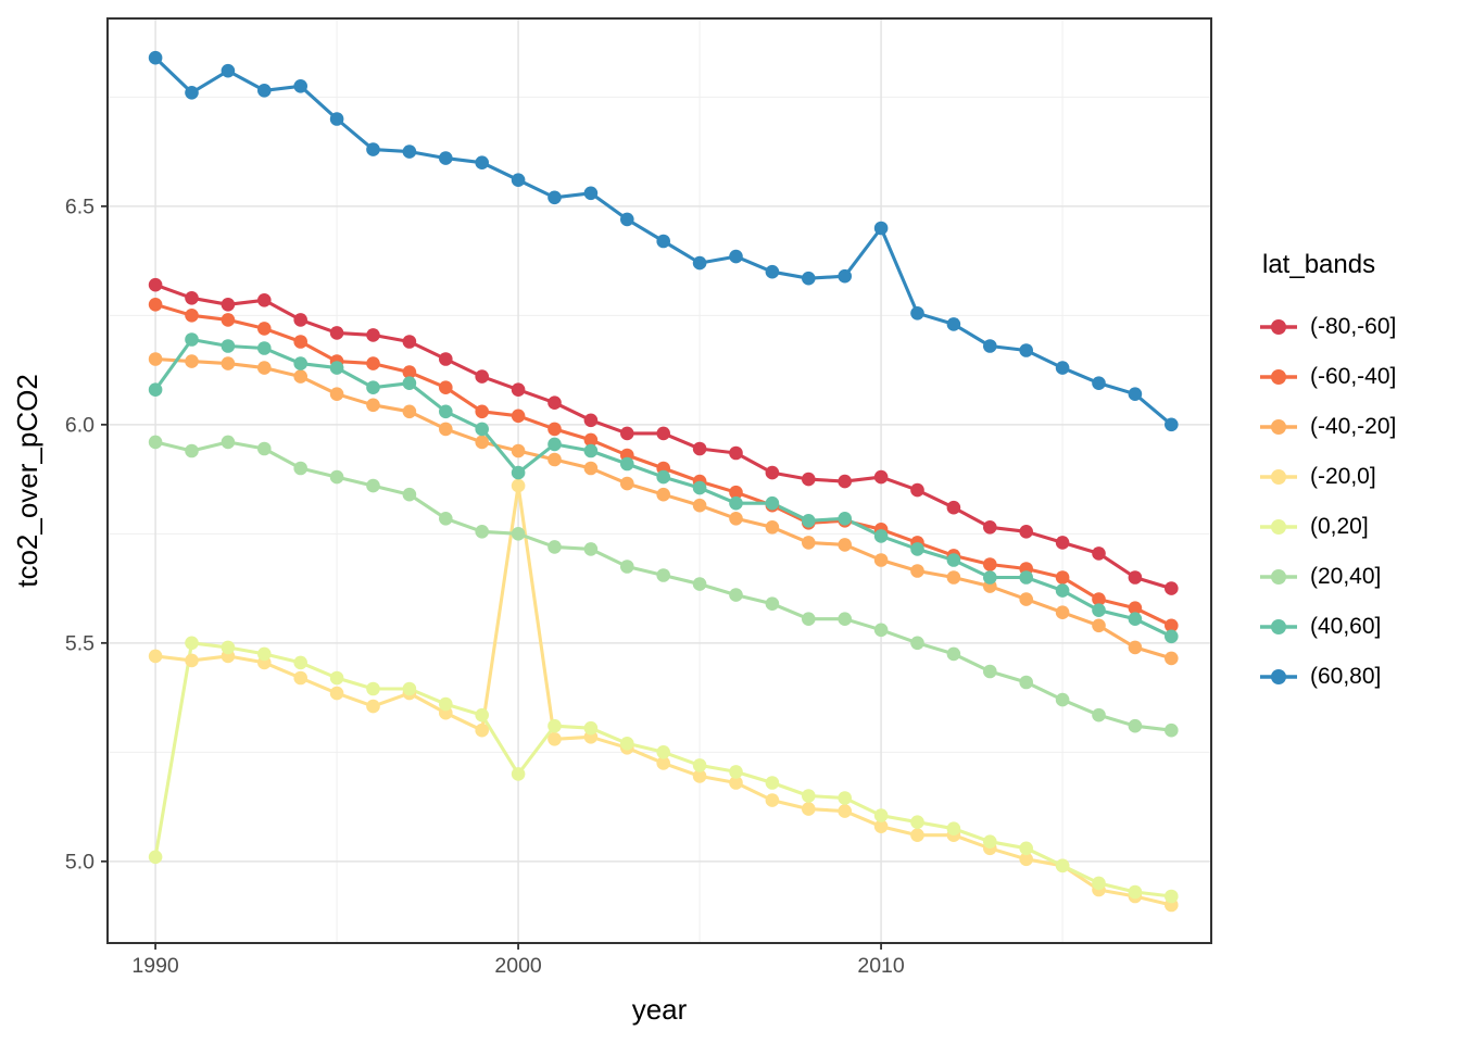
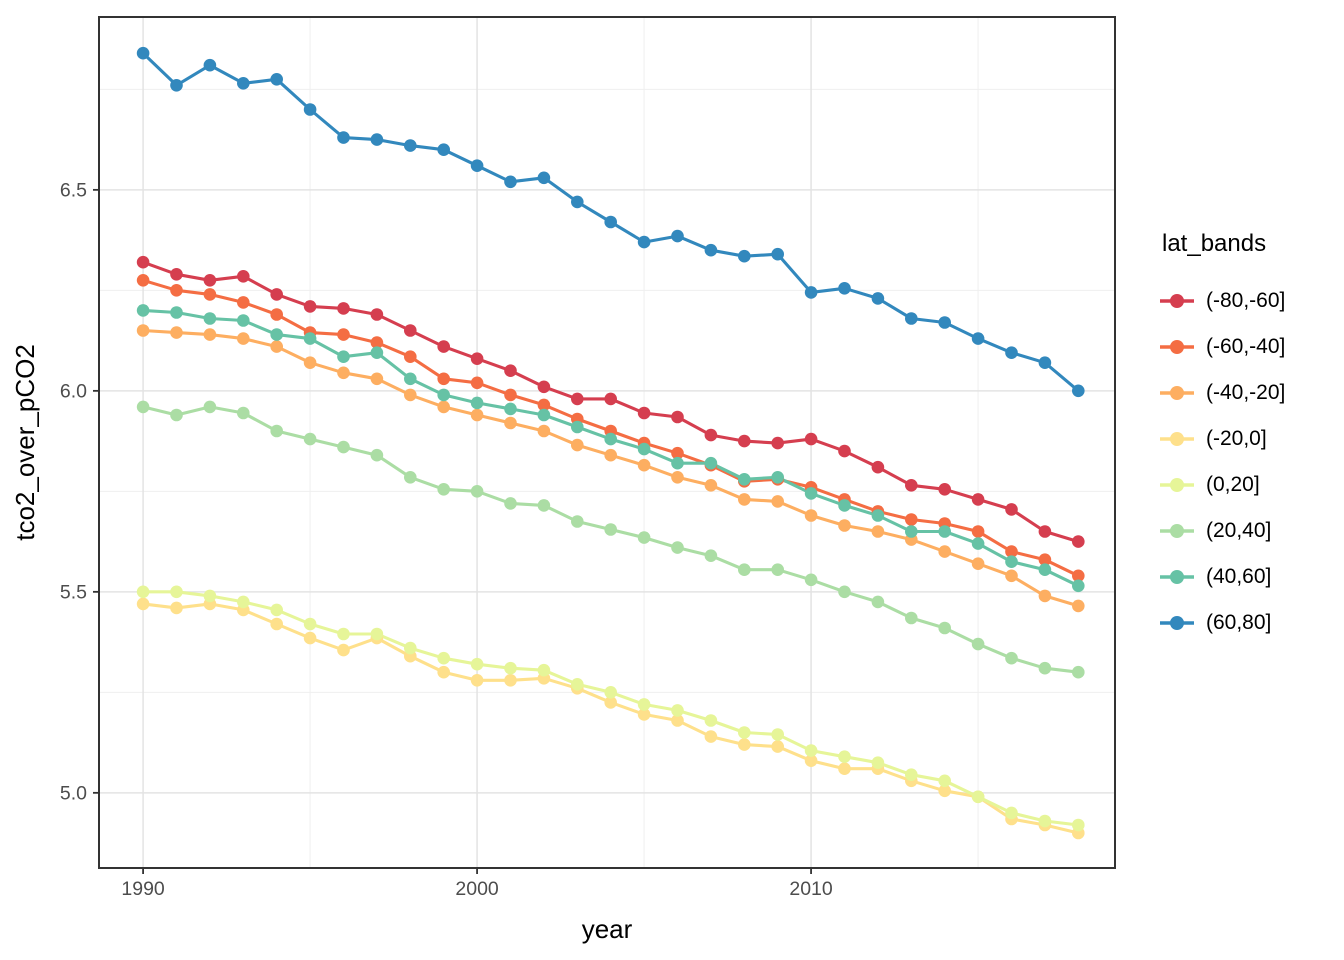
(0,20]/1990: 5.01 -> 5.50
(40,60]/1990: 6.08 -> 6.20
(-20,0]/2000: 5.86 -> 5.28
(0,20]/2000: 5.20 -> 5.32
(40,60]/2000: 5.89 -> 5.97
(60,80]/2010: 6.45 -> 6.25
